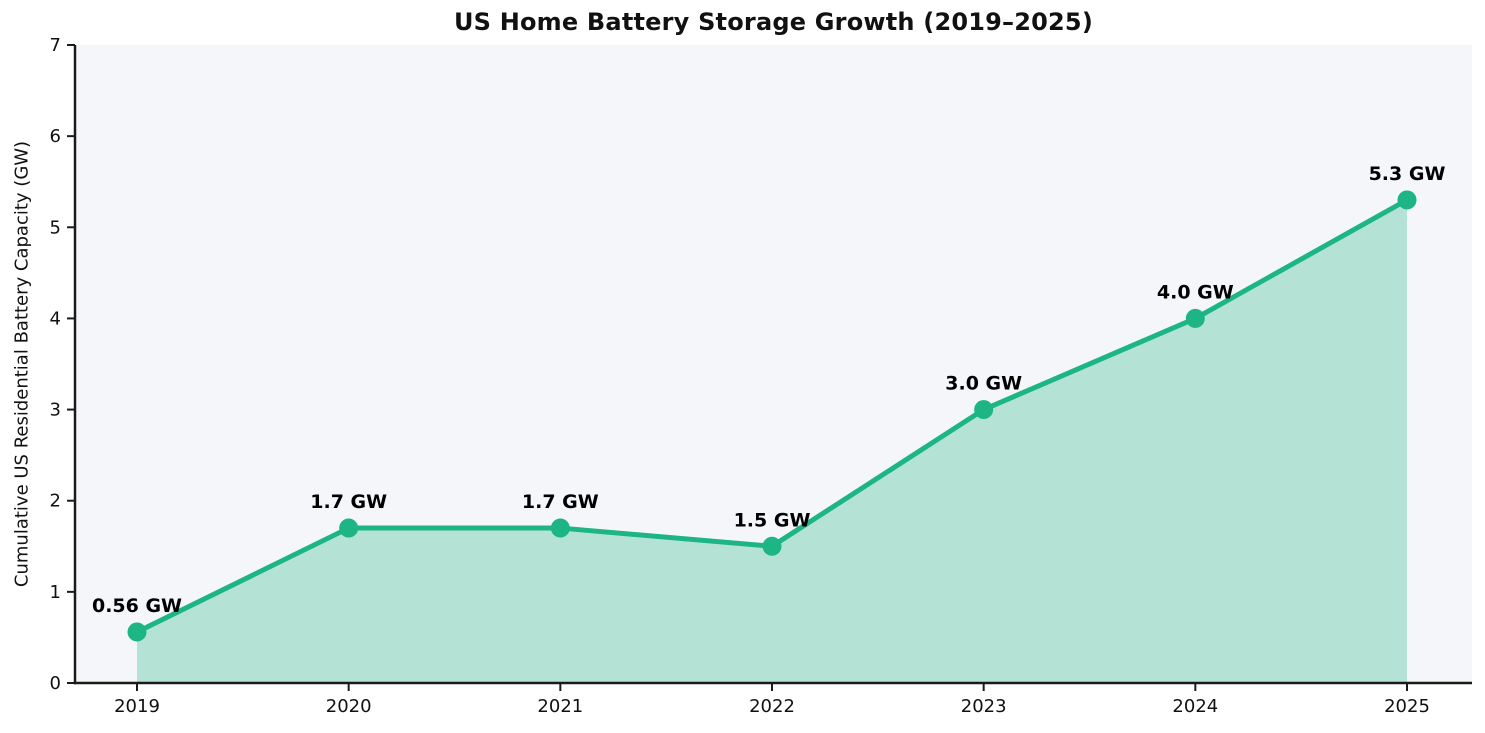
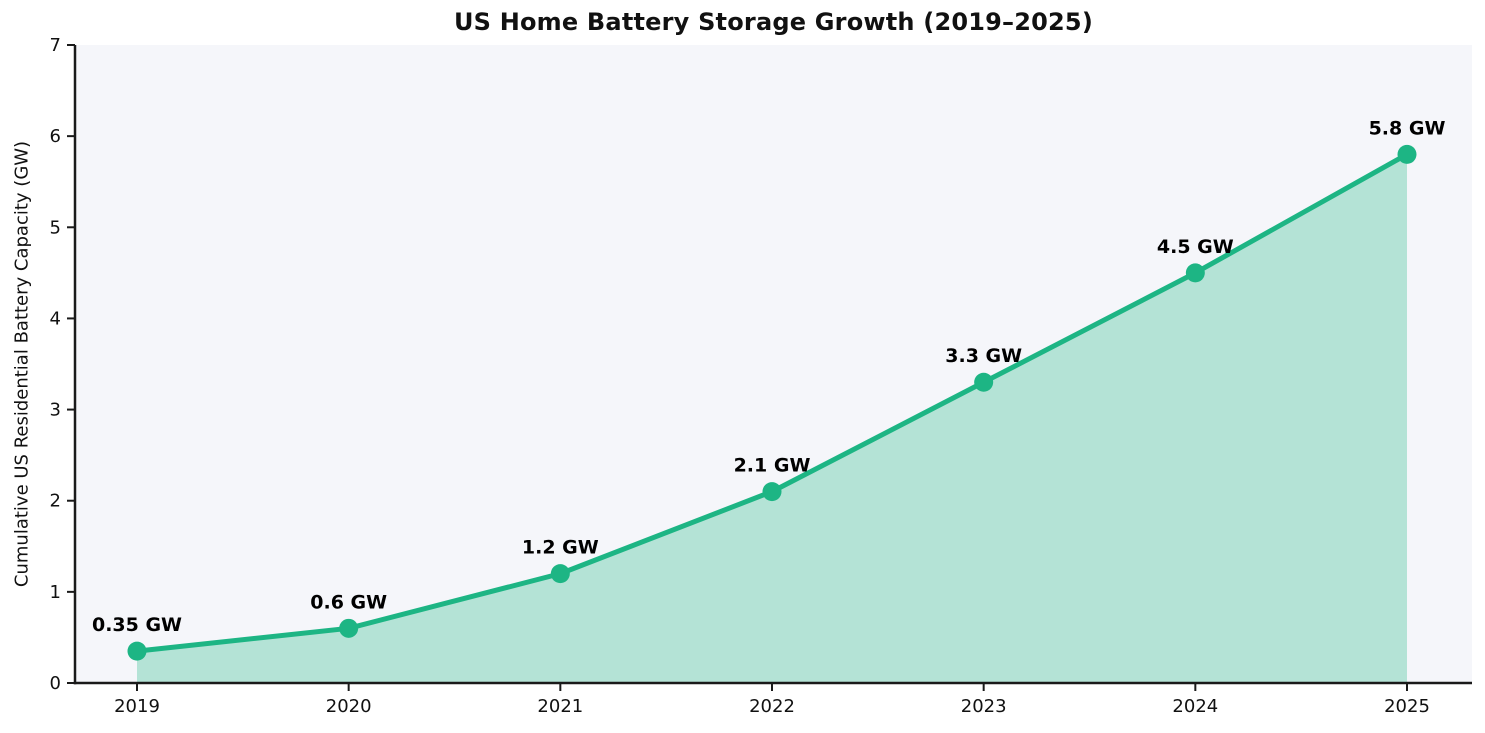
2019: 0.56 -> 0.35
2020: 1.7 -> 0.6
2021: 1.7 -> 1.2
2022: 1.5 -> 2.1
2023: 3.0 -> 3.3
2024: 4.0 -> 4.5
2025: 5.3 -> 5.8
